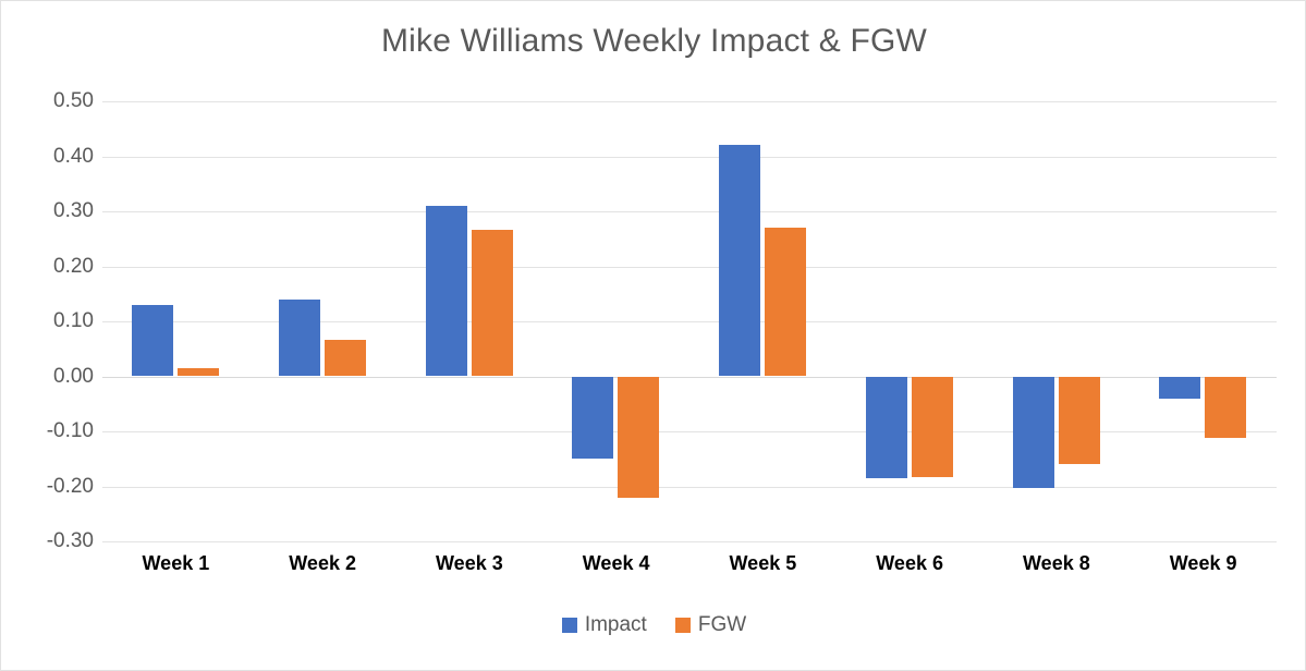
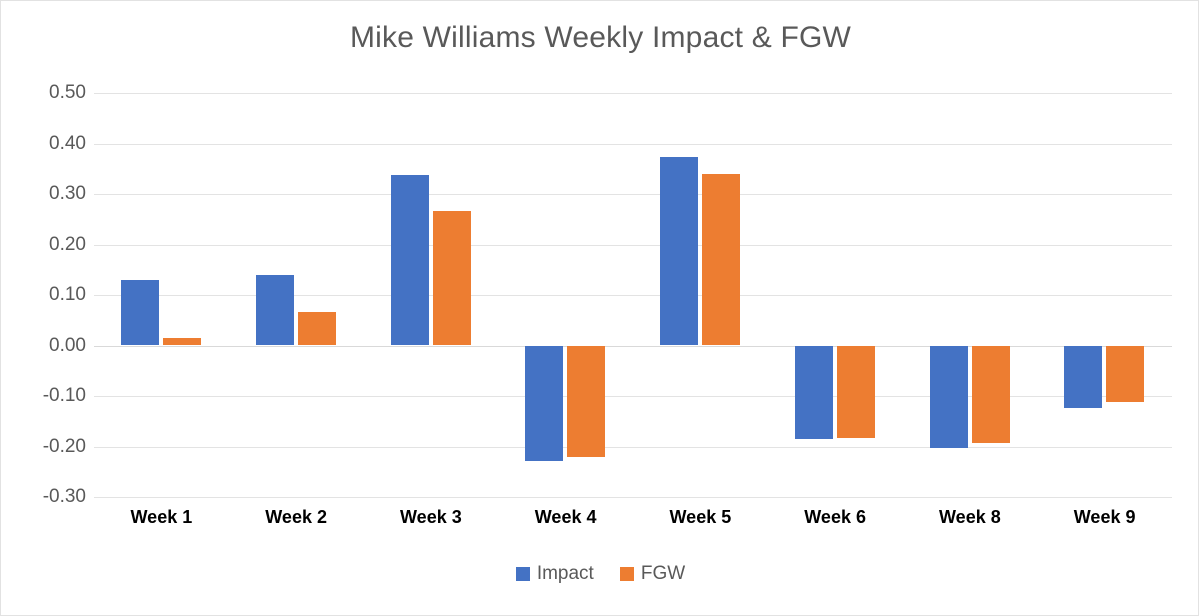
Impact/Week 3: 0.31 -> 0.34
Impact/Week 4: -0.15 -> -0.23
Impact/Week 5: 0.42 -> 0.37
FGW/Week 5: 0.27 -> 0.34
FGW/Week 8: -0.16 -> -0.19
Impact/Week 9: -0.04 -> -0.12
